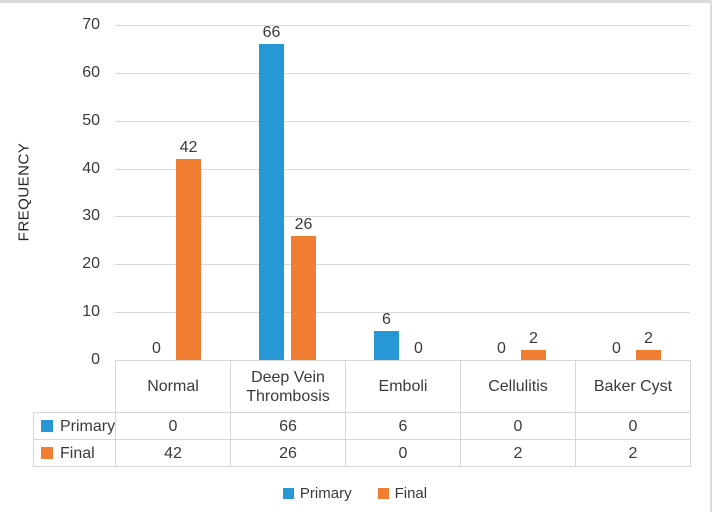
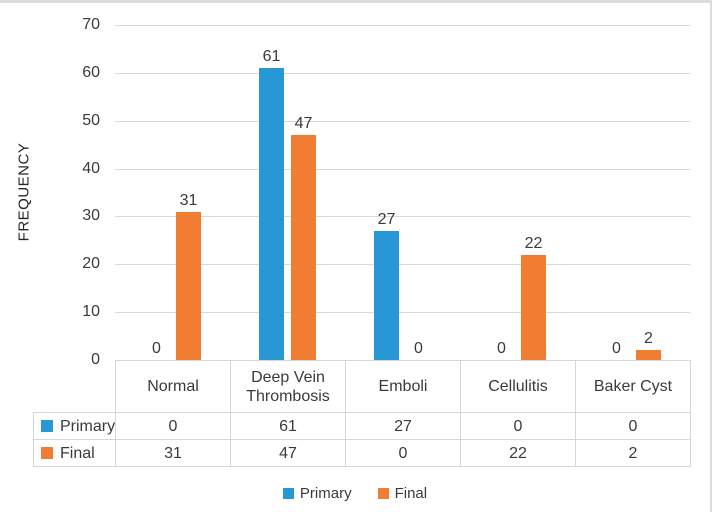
Final/Normal: 42 -> 31
Primary/Deep Vein Thrombosis: 66 -> 61
Final/Deep Vein Thrombosis: 26 -> 47
Primary/Emboli: 6 -> 27
Final/Cellulitis: 2 -> 22
